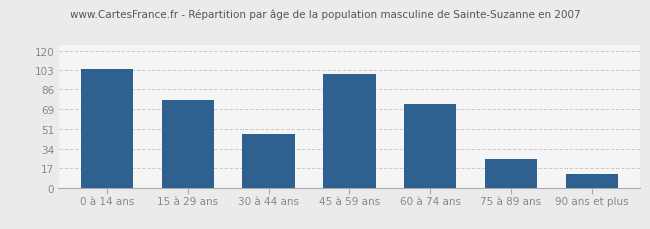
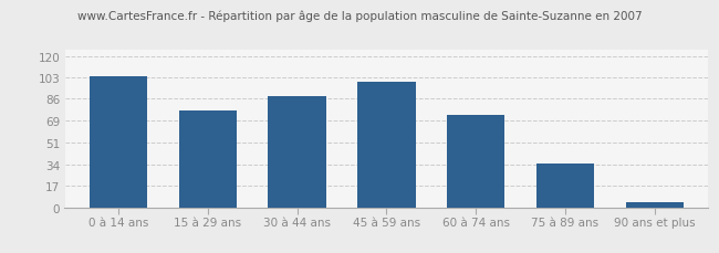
30 à 44 ans: 47 -> 88
75 à 89 ans: 25 -> 35
90 ans et plus: 12 -> 4
